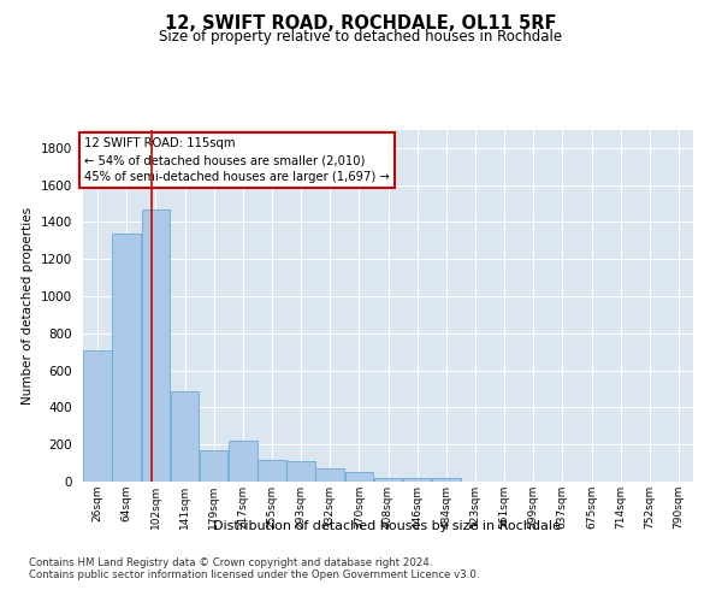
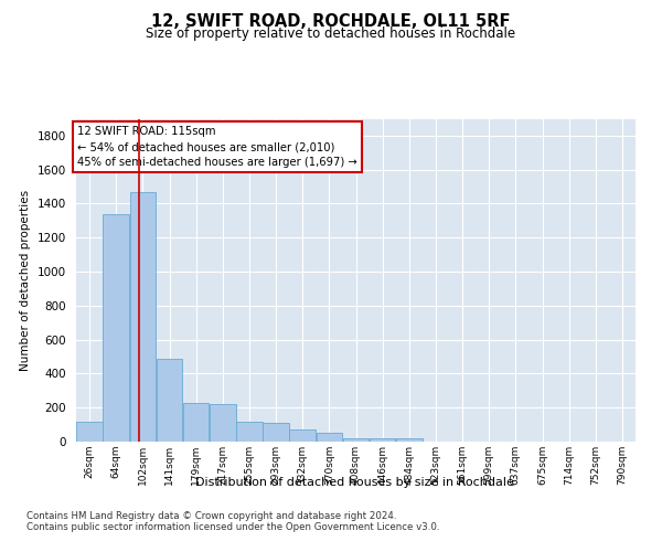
26sqm: 710 -> 120
179sqm: 170 -> 230
